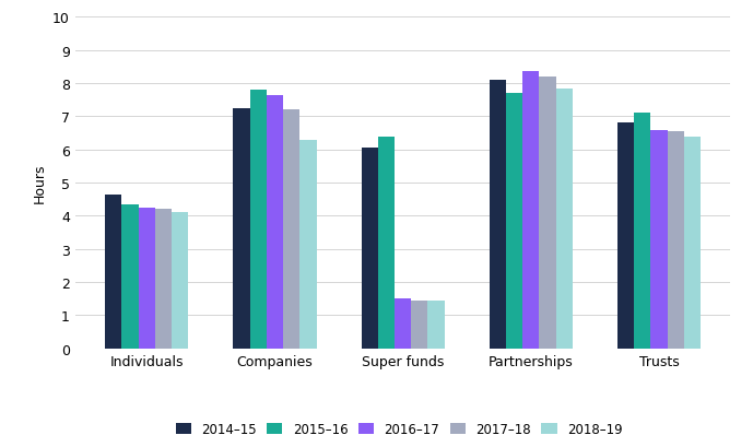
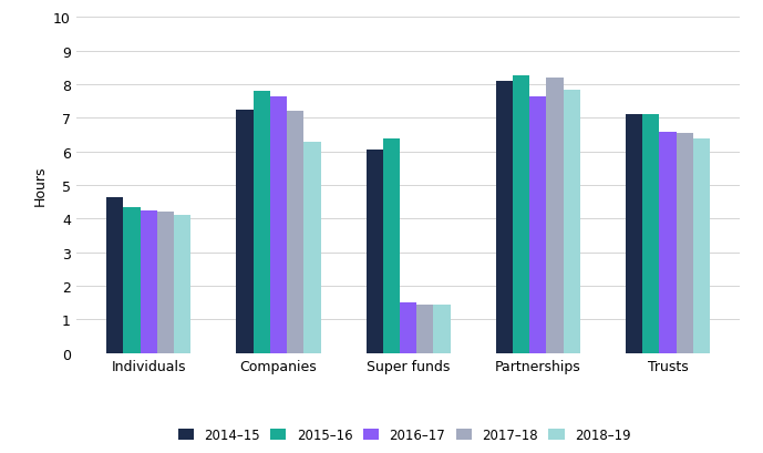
2015–16/Partnerships: 7.70 -> 8.25
2016–17/Partnerships: 8.35 -> 7.65
2014–15/Trusts: 6.80 -> 7.10
